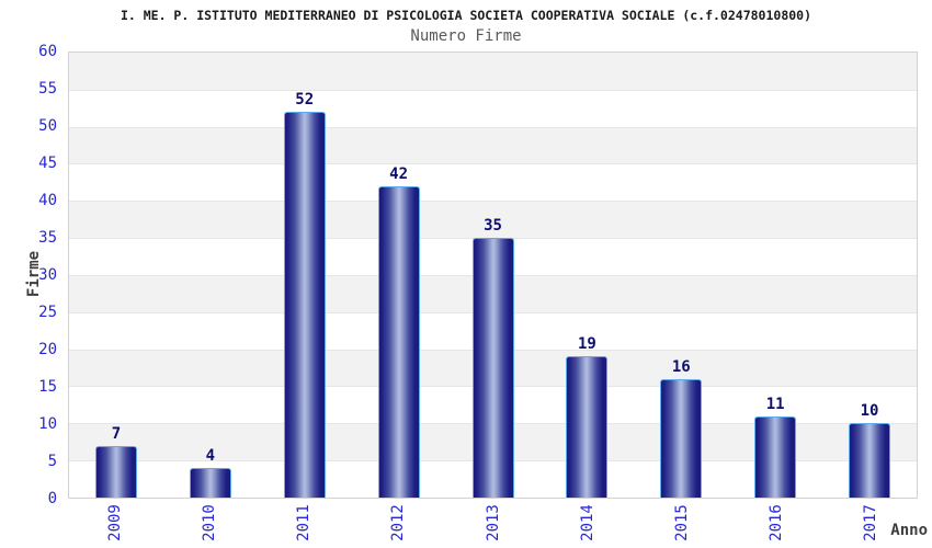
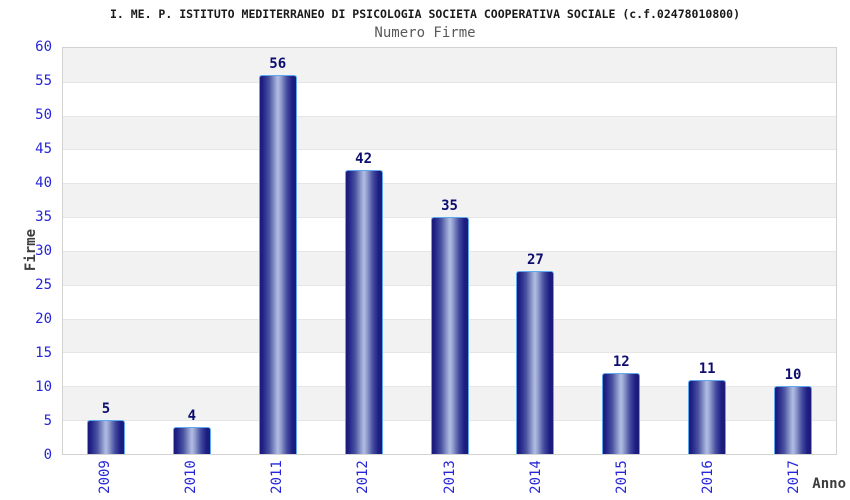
2009: 7 -> 5
2011: 52 -> 56
2014: 19 -> 27
2015: 16 -> 12
